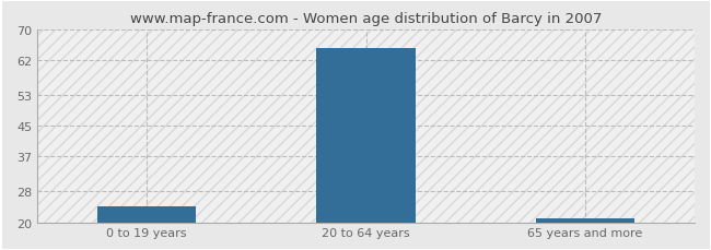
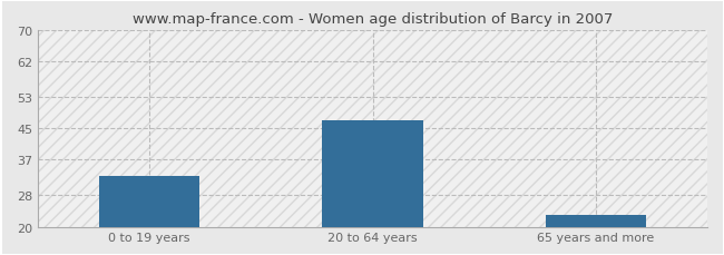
0 to 19 years: 24 -> 33
20 to 64 years: 65 -> 47
65 years and more: 21 -> 23
